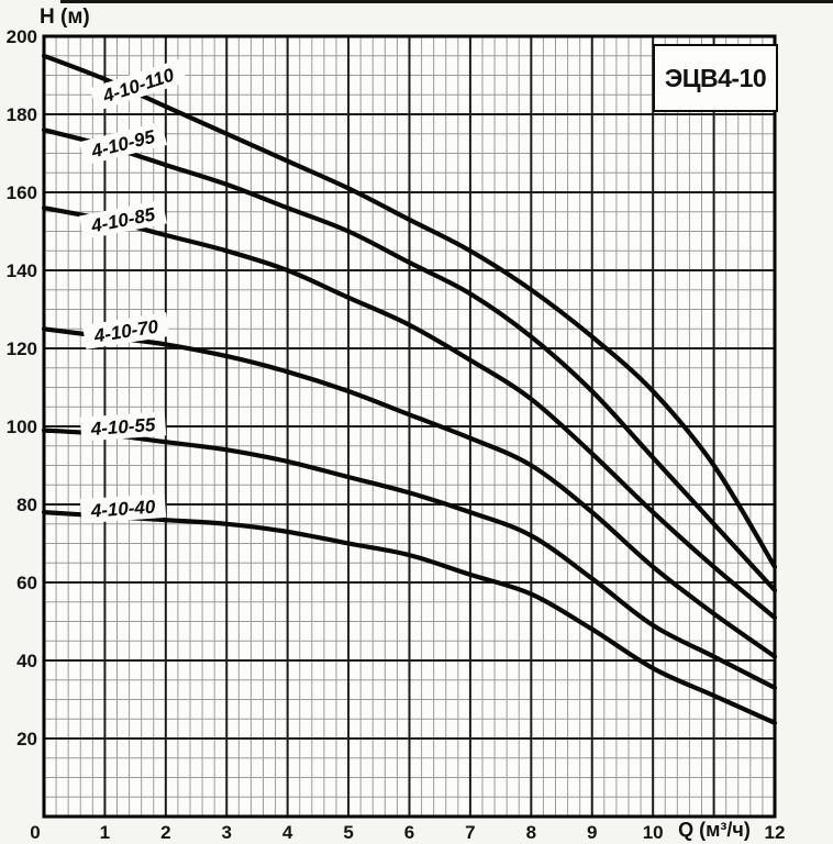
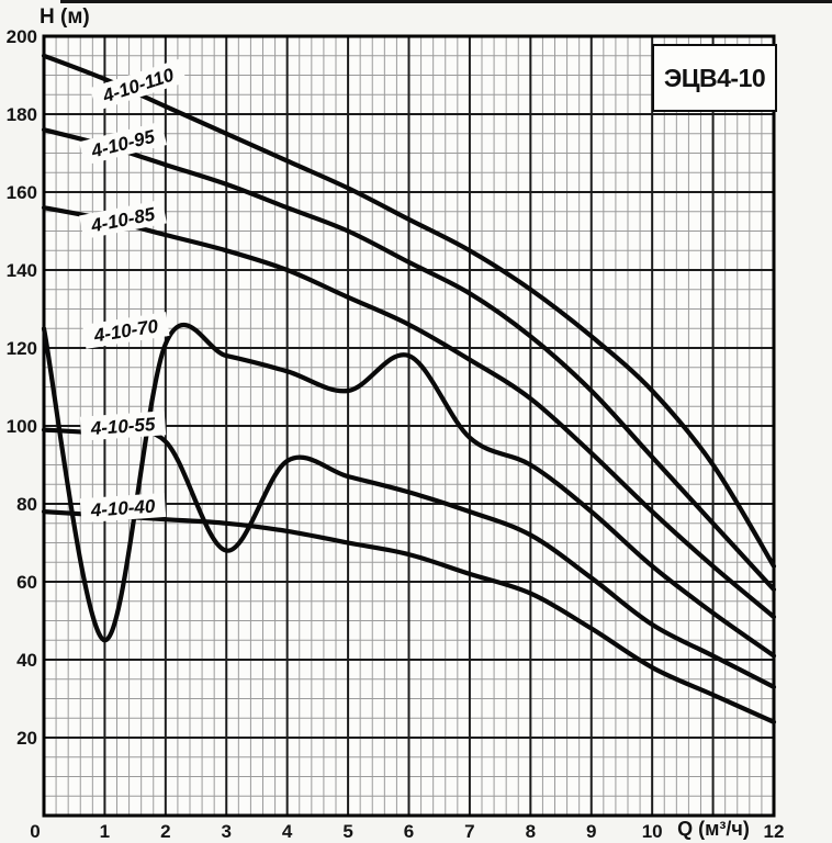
4-10-70/1: 123 -> 45
4-10-55/3: 94 -> 68
4-10-70/6: 103 -> 118
